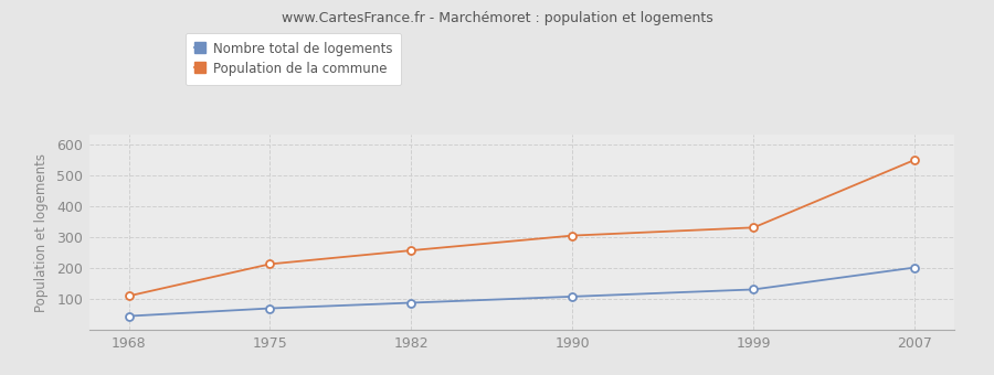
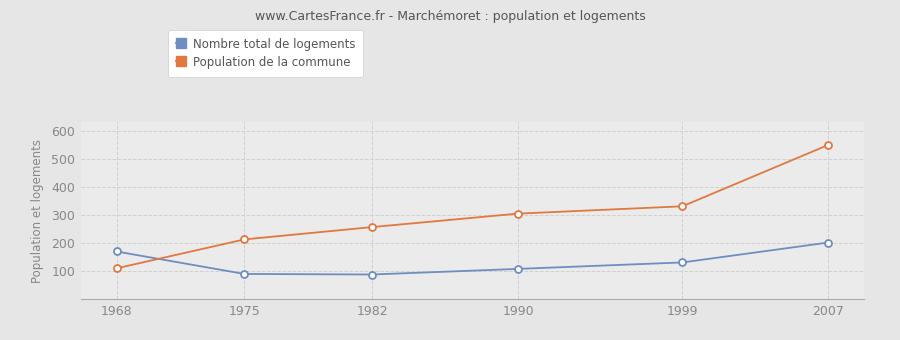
Nombre total de logements/1968: 45 -> 170
Nombre total de logements/1975: 70 -> 90
